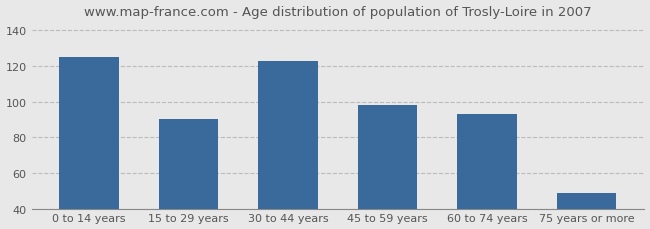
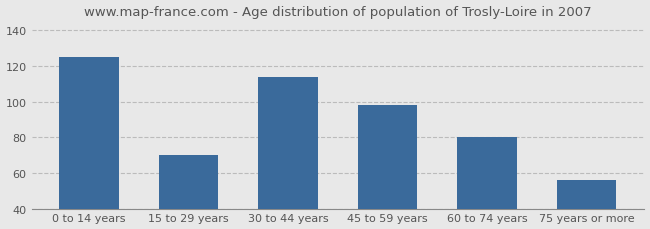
15 to 29 years: 90 -> 70
30 to 44 years: 123 -> 114
60 to 74 years: 93 -> 80
75 years or more: 49 -> 56
